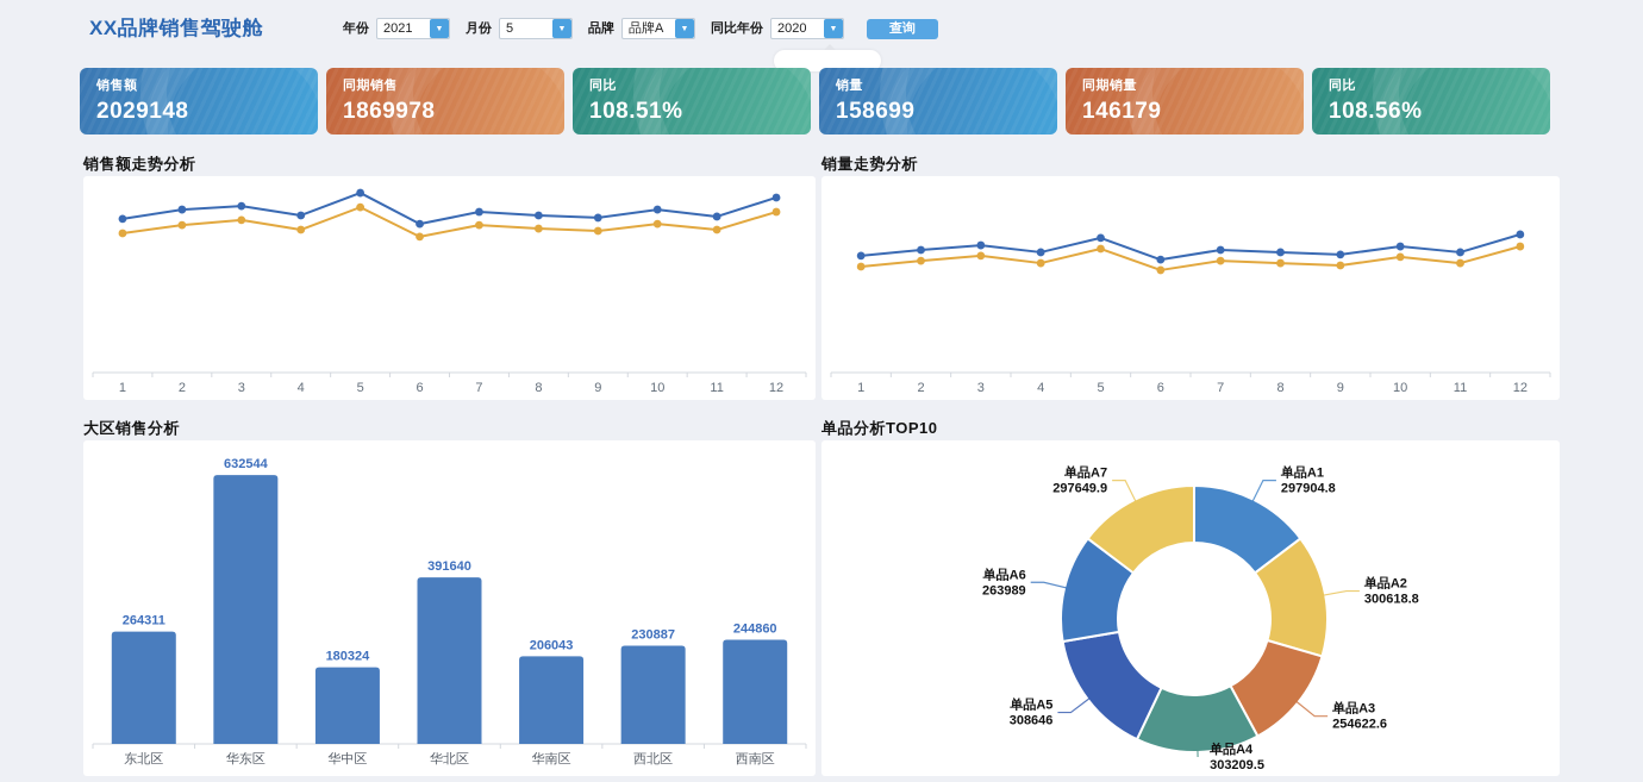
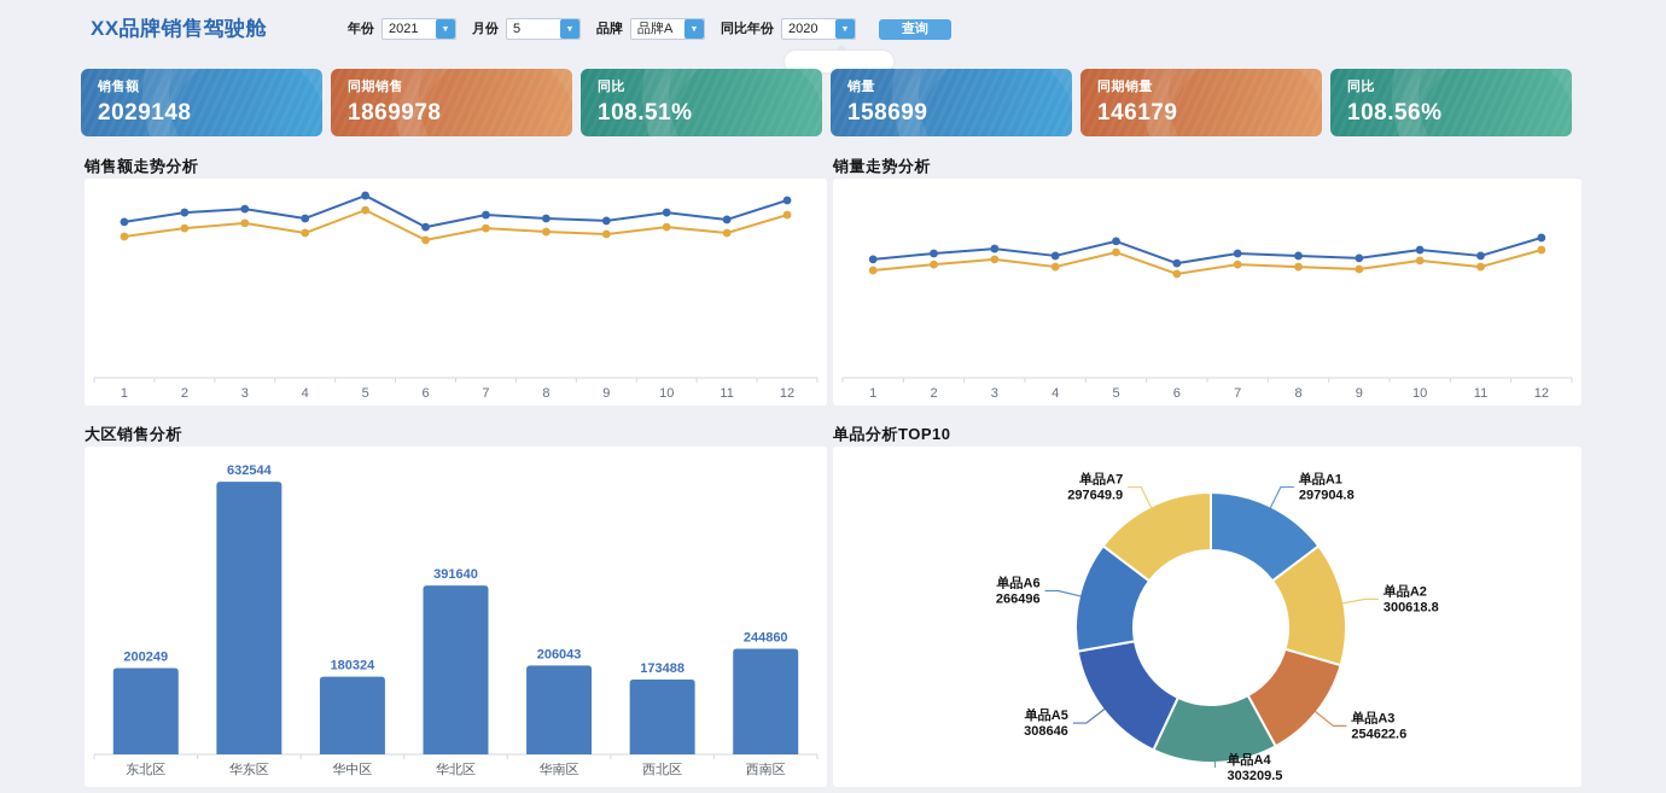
大区销售分析/东北区: 264311 -> 200249
大区销售分析/西北区: 230887 -> 173488
单品分析TOP10/单品A6: 263989 -> 266496
